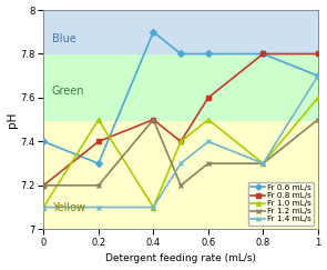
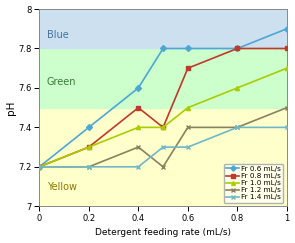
Fr 0.6 mL/s/0: 7.4 -> 7.2
Fr 1.0 mL/s/0: 7.1 -> 7.2
Fr 1.4 mL/s/0: 7.1 -> 7.2
Fr 0.6 mL/s/0.2: 7.3 -> 7.4
Fr 0.8 mL/s/0.2: 7.4 -> 7.3
Fr 1.0 mL/s/0.2: 7.5 -> 7.3
Fr 1.4 mL/s/0.2: 7.1 -> 7.2
Fr 0.6 mL/s/0.4: 7.9 -> 7.6
Fr 1.0 mL/s/0.4: 7.1 -> 7.4
Fr 1.2 mL/s/0.4: 7.5 -> 7.3
Fr 1.4 mL/s/0.4: 7.1 -> 7.2
Fr 0.8 mL/s/0.6: 7.6 -> 7.7
Fr 1.2 mL/s/0.6: 7.3 -> 7.4
Fr 1.4 mL/s/0.6: 7.4 -> 7.3
Fr 1.0 mL/s/0.8: 7.3 -> 7.6
Fr 1.2 mL/s/0.8: 7.3 -> 7.4
Fr 1.4 mL/s/0.8: 7.3 -> 7.4
Fr 0.6 mL/s/1: 7.7 -> 7.9
Fr 1.0 mL/s/1: 7.6 -> 7.7
Fr 1.4 mL/s/1: 7.7 -> 7.4
